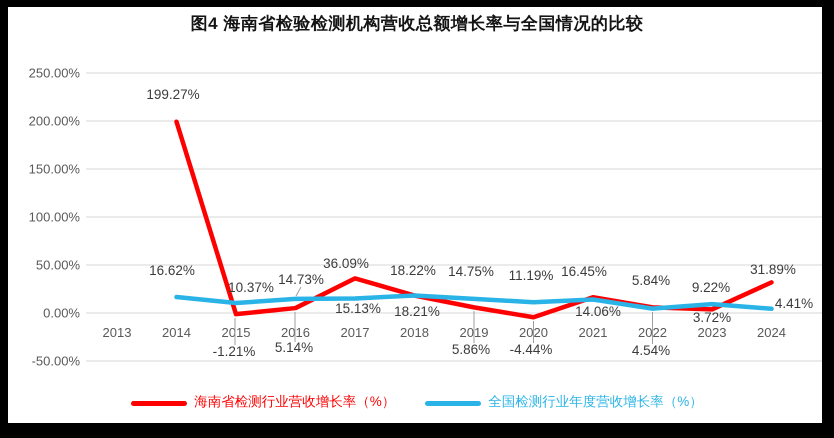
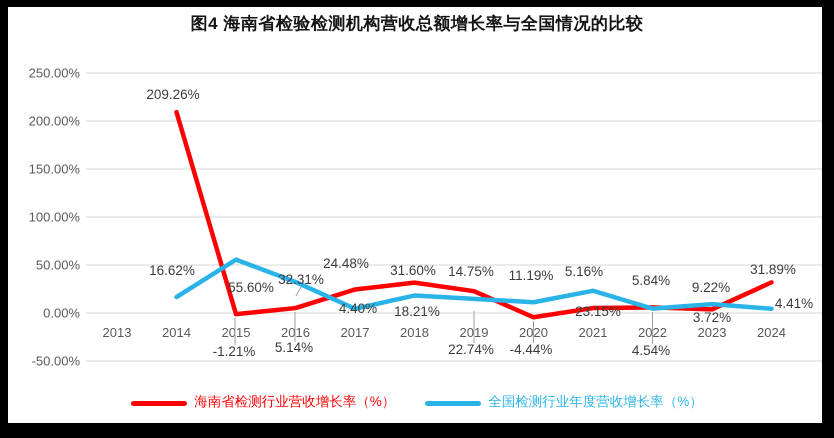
海南省检测行业营收增长率（%）/2014: 199.27% -> 209.26%
全国检测行业年度营收增长率（%）/2015: 10.37% -> 55.60%
全国检测行业年度营收增长率（%）/2016: 14.73% -> 32.31%
海南省检测行业营收增长率（%）/2017: 36.09% -> 24.48%
全国检测行业年度营收增长率（%）/2017: 15.13% -> 4.40%
海南省检测行业营收增长率（%）/2018: 18.22% -> 31.60%
海南省检测行业营收增长率（%）/2019: 5.86% -> 22.74%
海南省检测行业营收增长率（%）/2021: 16.45% -> 5.16%
全国检测行业年度营收增长率（%）/2021: 14.06% -> 23.15%
